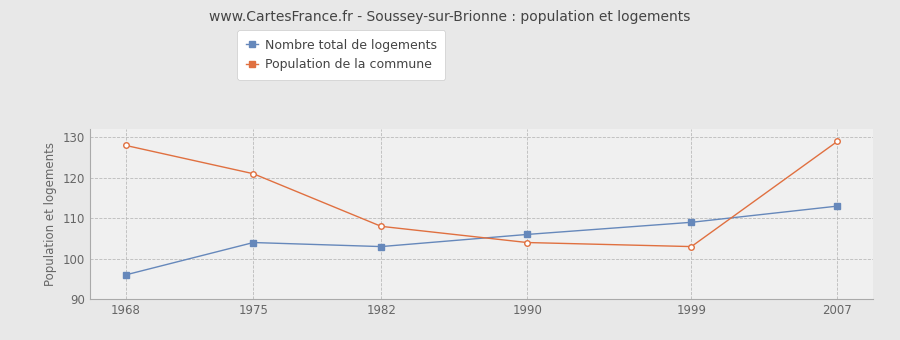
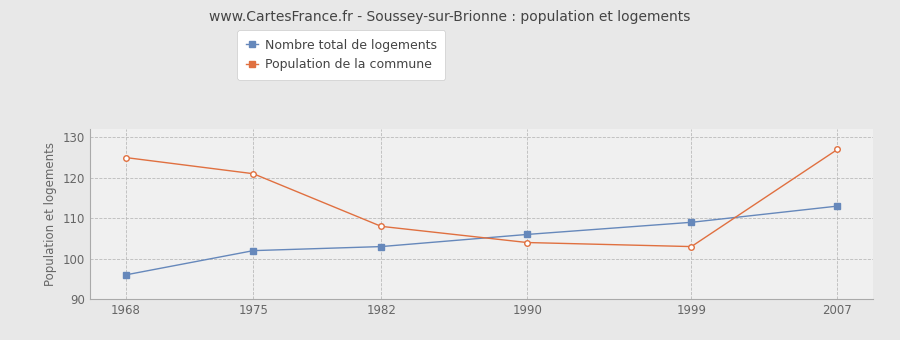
Population de la commune/1968: 128 -> 125
Nombre total de logements/1975: 104 -> 102
Population de la commune/2007: 129 -> 127
